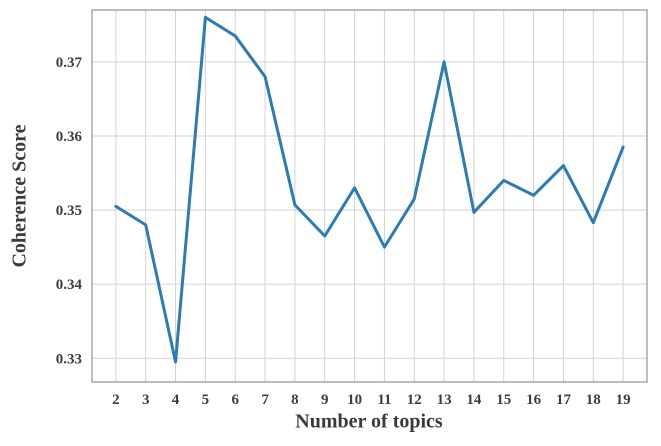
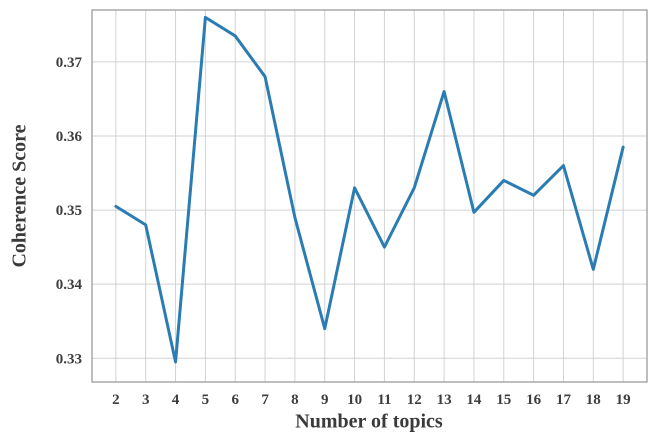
8: 0.351 -> 0.349
9: 0.346 -> 0.334
12: 0.351 -> 0.353
13: 0.370 -> 0.366
18: 0.348 -> 0.342
